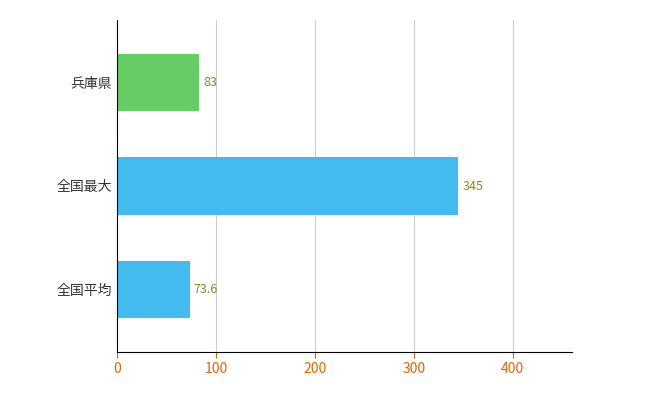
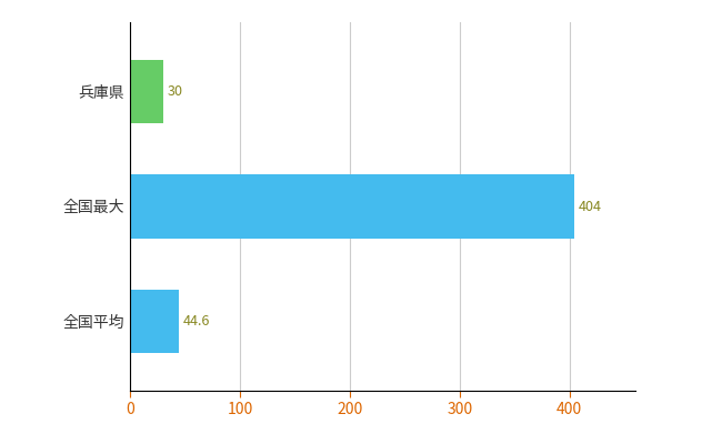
兵庫県: 83 -> 30
全国最大: 345 -> 404
全国平均: 73.6 -> 44.6
